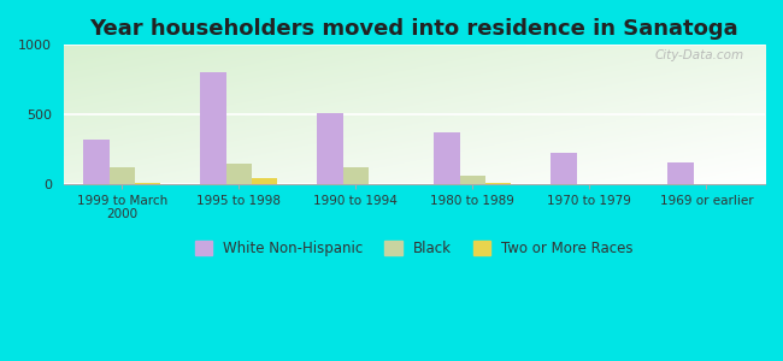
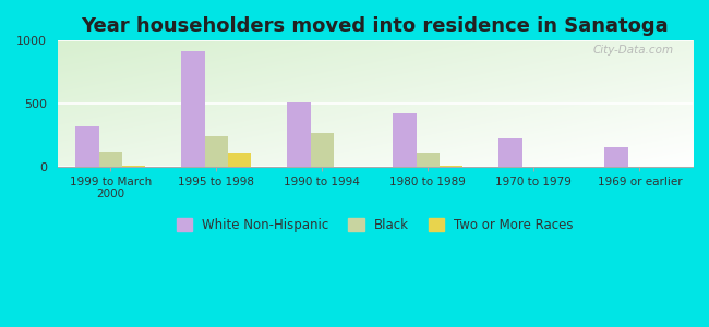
White Non-Hispanic/1995 to 1998: 800 -> 920
Black/1995 to 1998: 140 -> 240
Two or More Races/1995 to 1998: 40 -> 110
Black/1990 to 1994: 120 -> 270
White Non-Hispanic/1980 to 1989: 370 -> 420
Black/1980 to 1989: 60 -> 110
